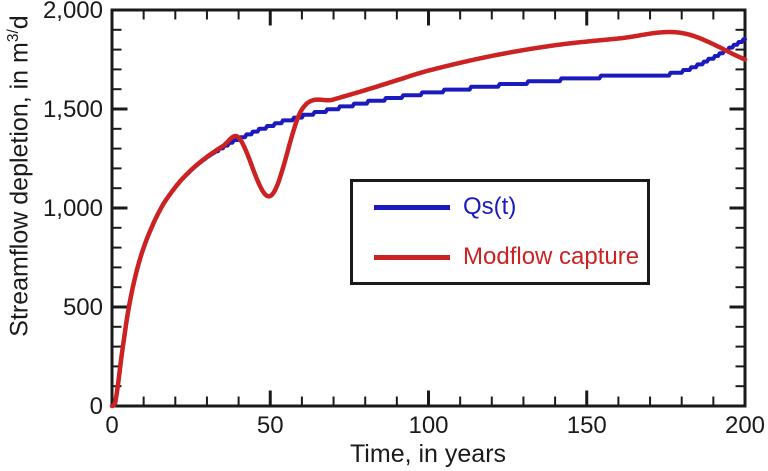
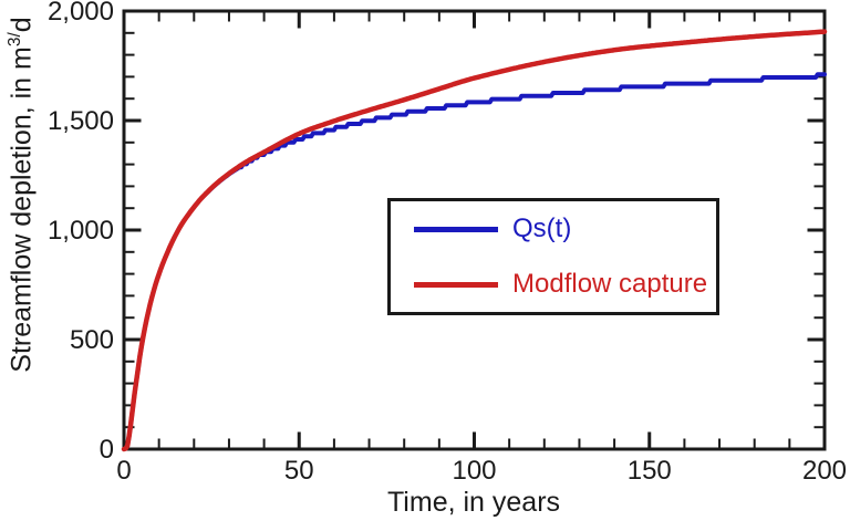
Modflow capture/50: 1060 -> 1440
Qs(t)/200: 1850 -> 1710
Modflow capture/200: 1750 -> 1910
